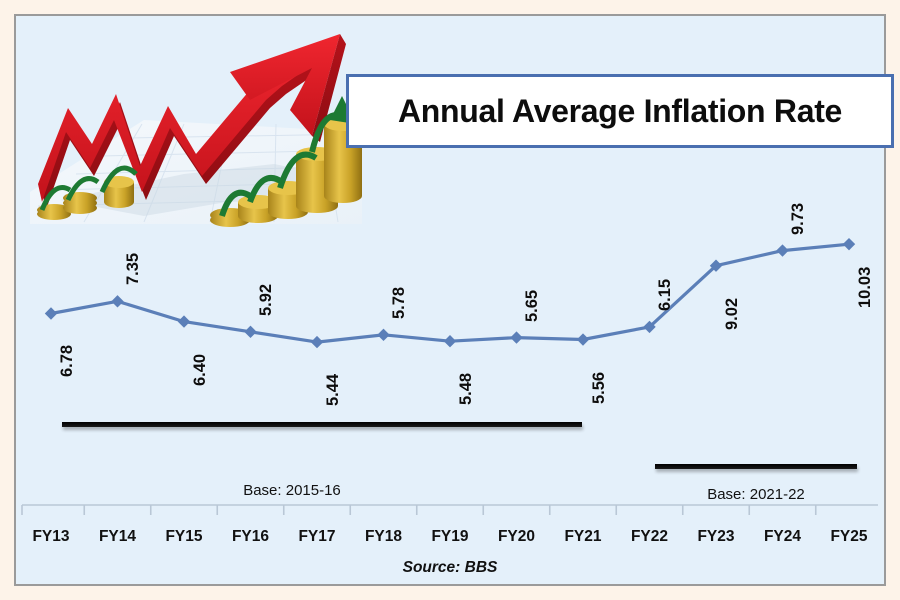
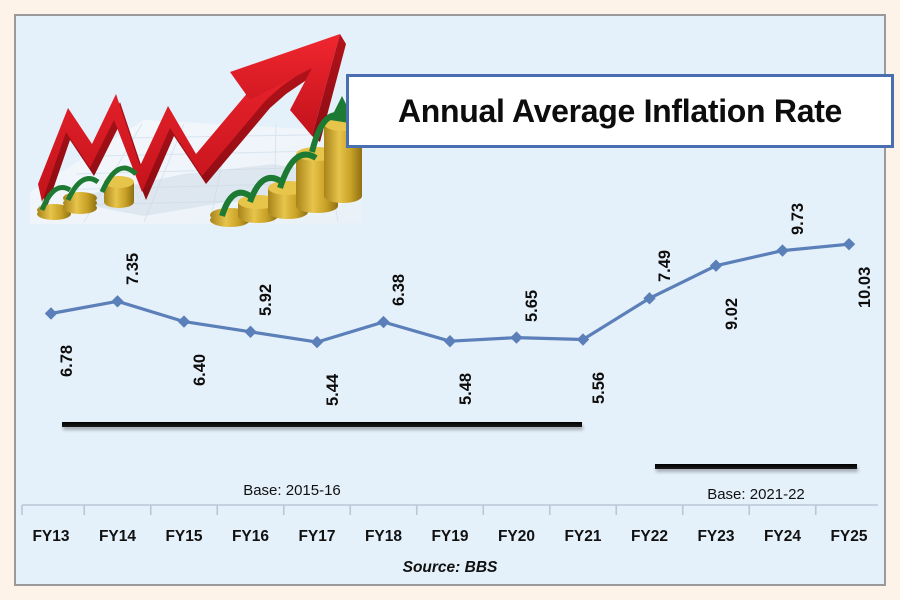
FY18: 5.78 -> 6.38
FY22: 6.15 -> 7.49
